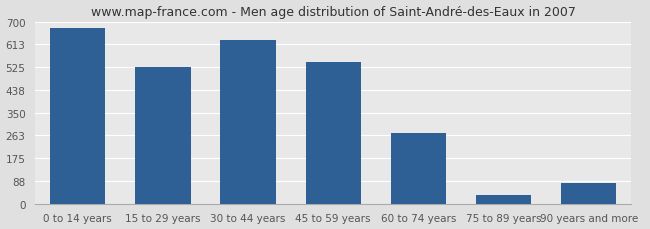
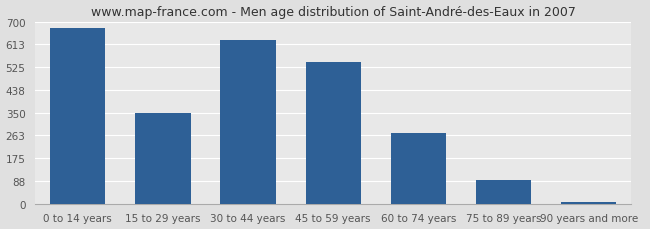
15 to 29 years: 525 -> 350
75 to 89 years: 35 -> 90
90 years and more: 80 -> 8
